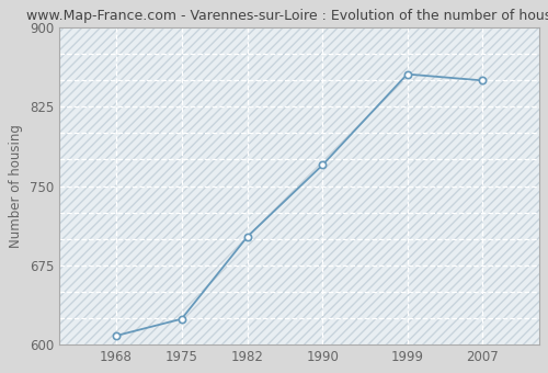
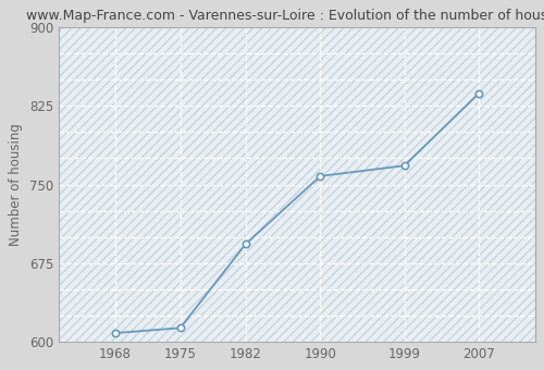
1975: 624 -> 613
1982: 702 -> 693
1990: 770 -> 758
1999: 856 -> 768
2007: 850 -> 837
